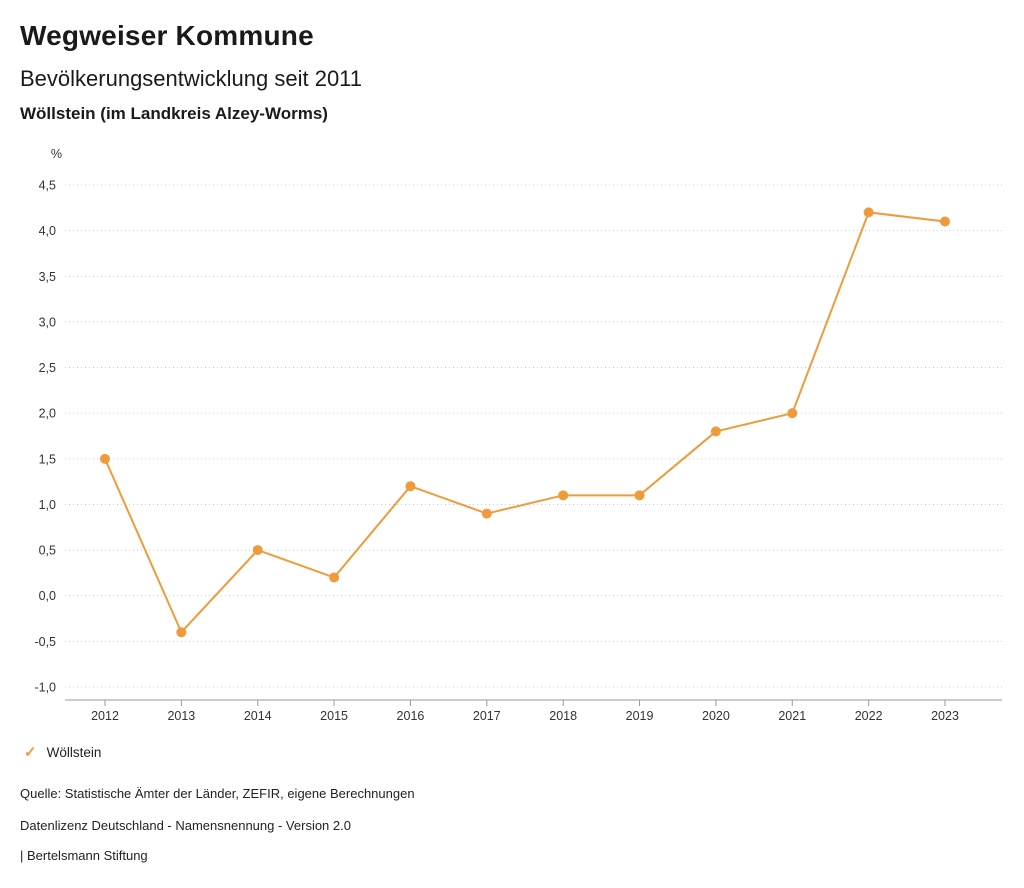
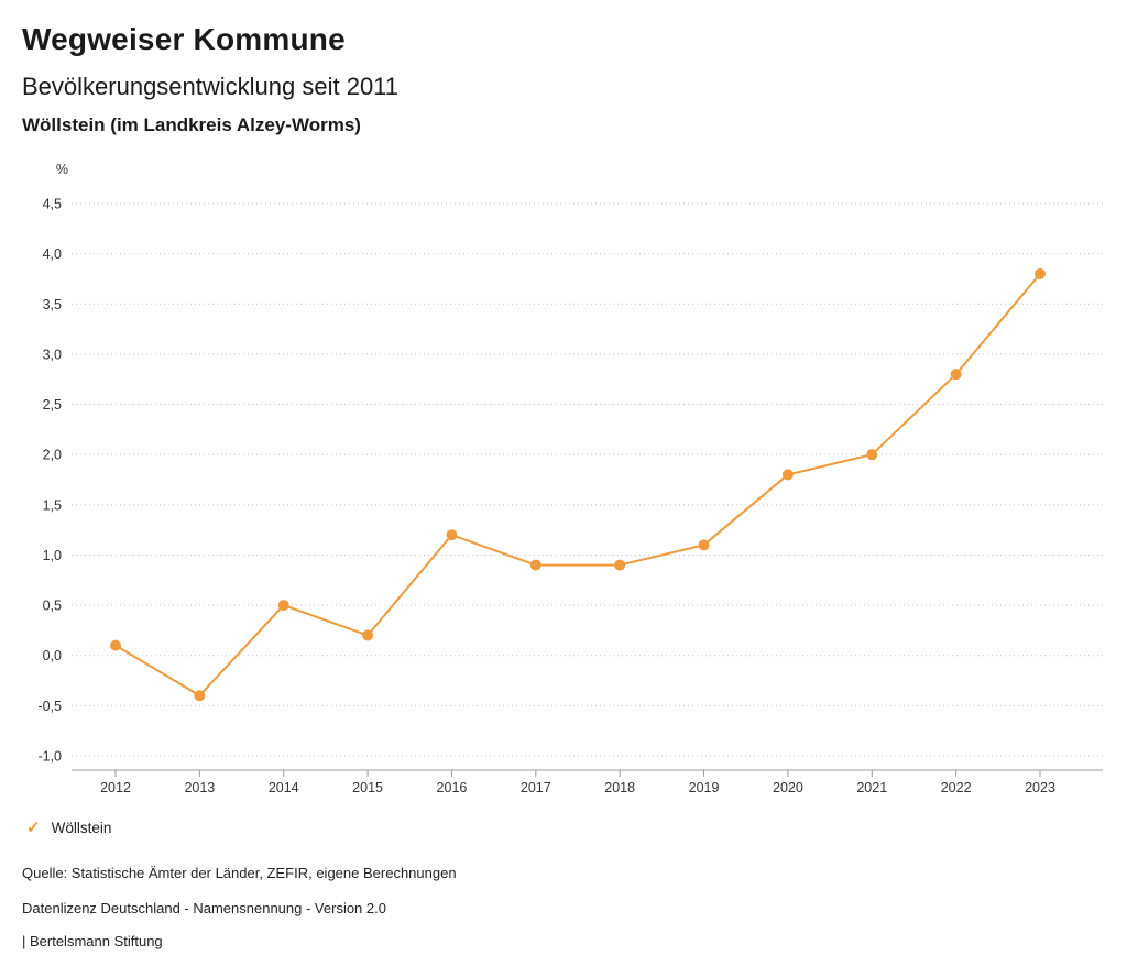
2012: 1,5 -> 0,1
2018: 1,1 -> 0,9
2022: 4,2 -> 2,8
2023: 4,1 -> 3,8
